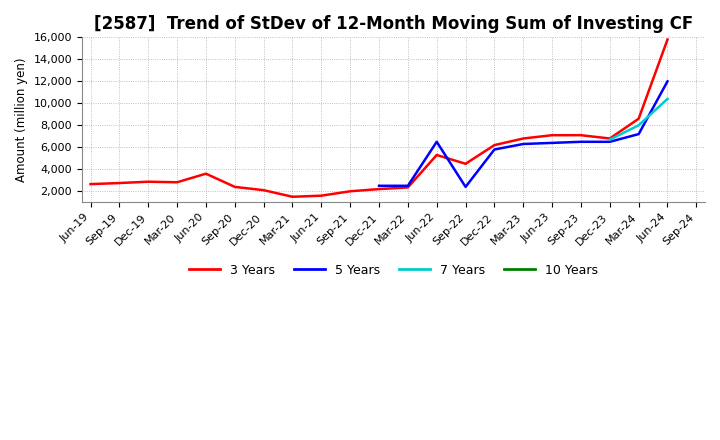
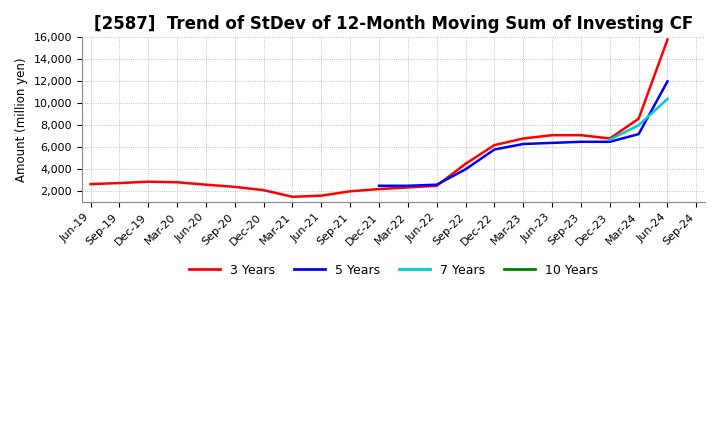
3 Years/Jun-20: 3,600 -> 2,600
3 Years/Jun-22: 5,300 -> 2,500
5 Years/Jun-22: 6,500 -> 2,600
5 Years/Sep-22: 2,400 -> 4,000
